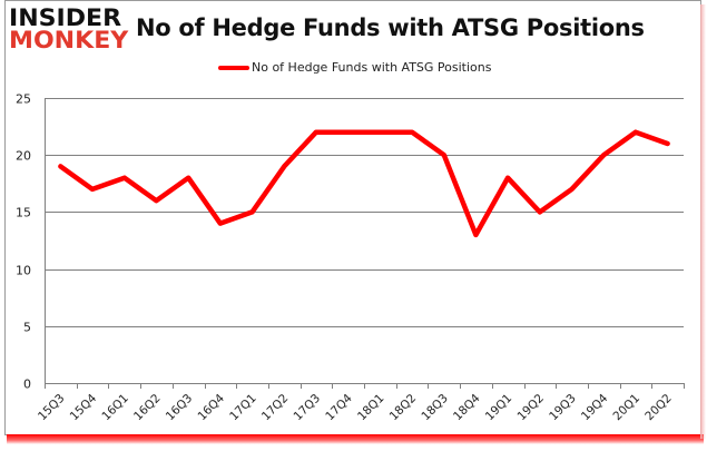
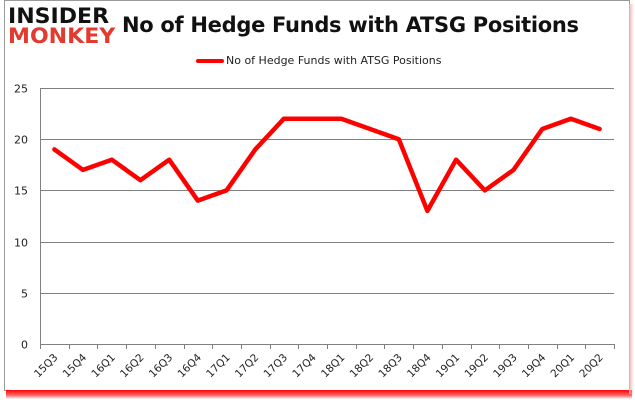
18Q2: 22 -> 21
19Q4: 20 -> 21
